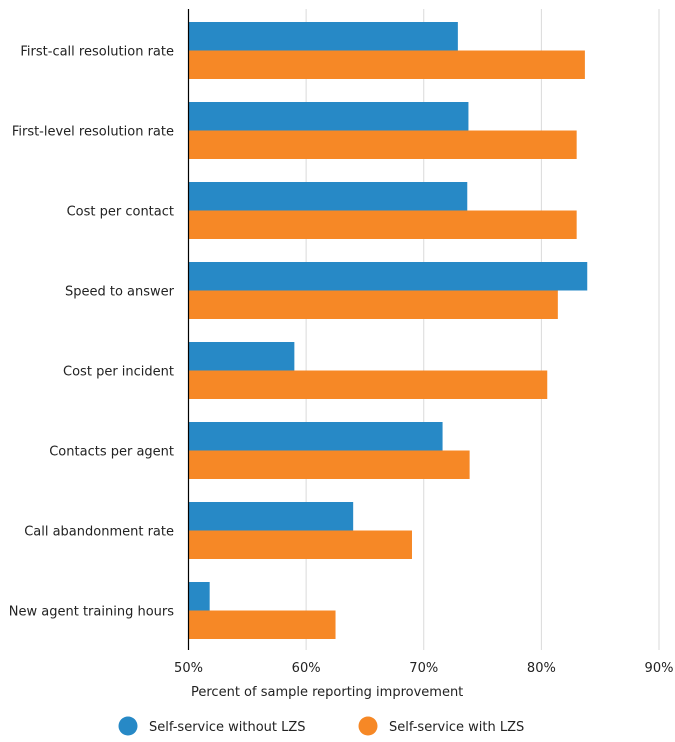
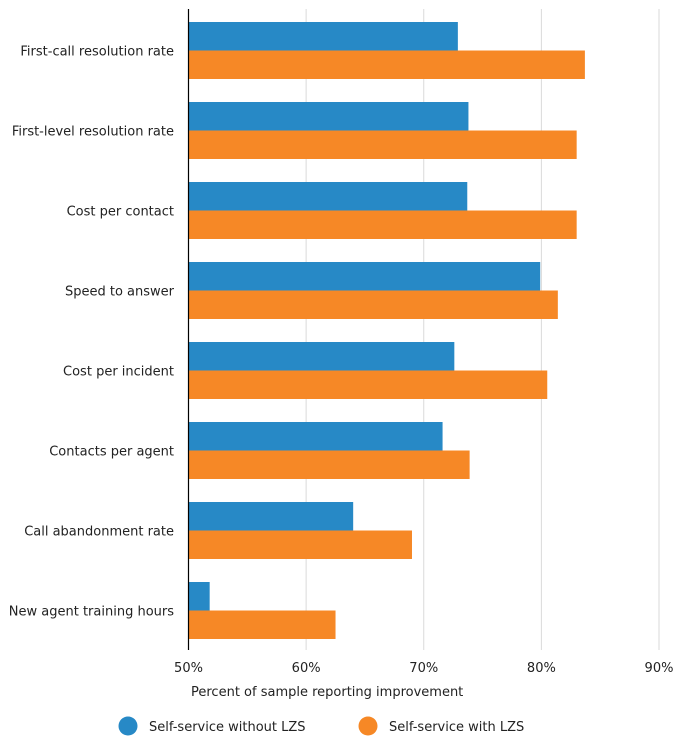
Self-service without LZS/Speed to answer: 83.9% -> 79.9%
Self-service without LZS/Cost per incident: 59.0% -> 72.6%
